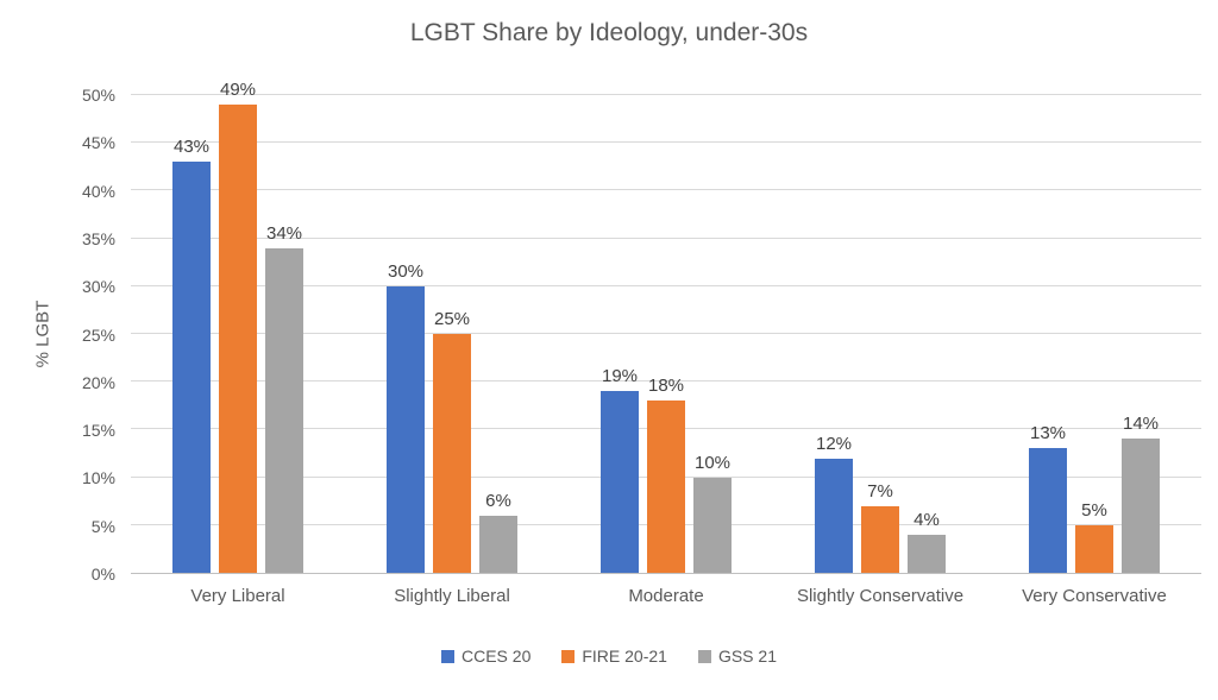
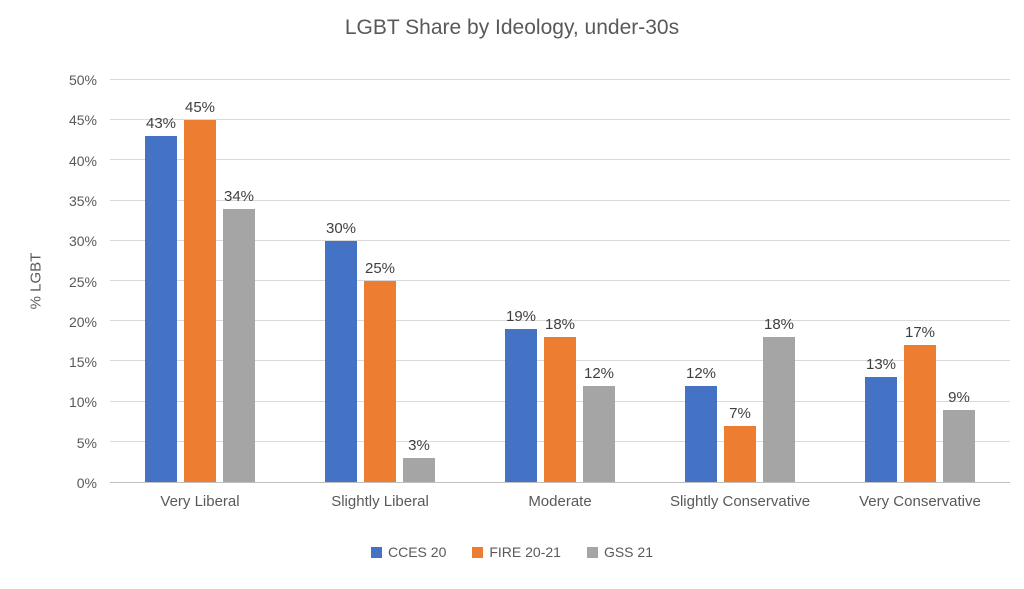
FIRE 20-21/Very Liberal: 49% -> 45%
GSS 21/Slightly Liberal: 6% -> 3%
GSS 21/Moderate: 10% -> 12%
GSS 21/Slightly Conservative: 4% -> 18%
FIRE 20-21/Very Conservative: 5% -> 17%
GSS 21/Very Conservative: 14% -> 9%
